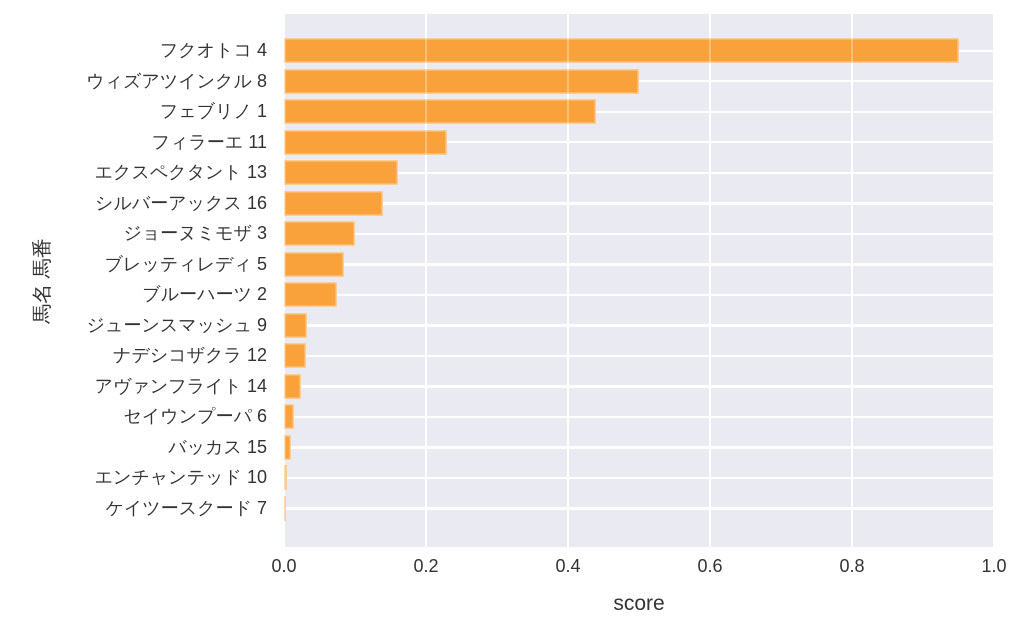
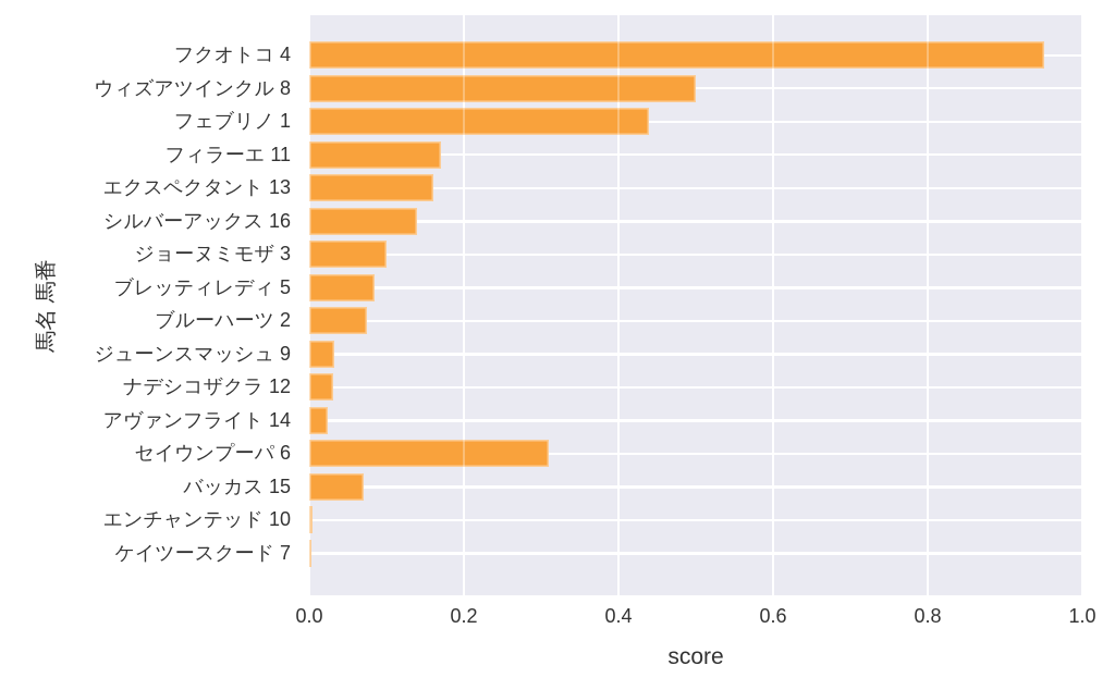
フィラーエ 11: 0.23 -> 0.17
セイウンプーパ 6: 0.01 -> 0.31
バッカス 15: 0.01 -> 0.07
